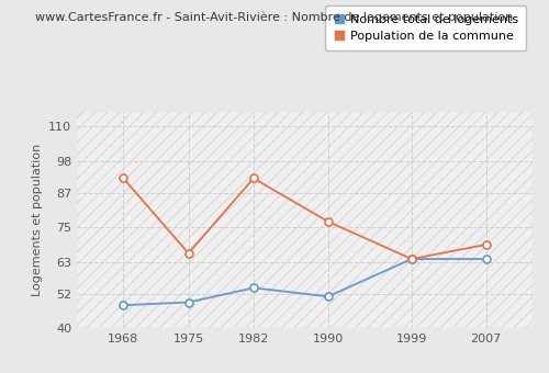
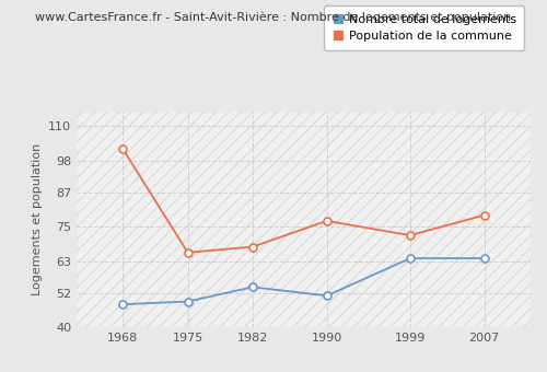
Population de la commune/1968: 92 -> 102
Population de la commune/1982: 92 -> 68
Population de la commune/1999: 64 -> 72
Population de la commune/2007: 69 -> 79
